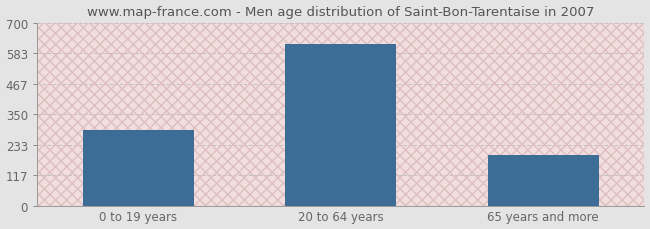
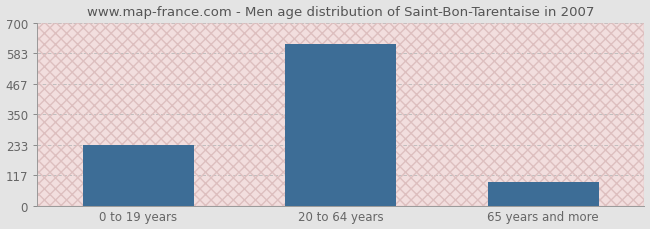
0 to 19 years: 290 -> 233
65 years and more: 195 -> 90
